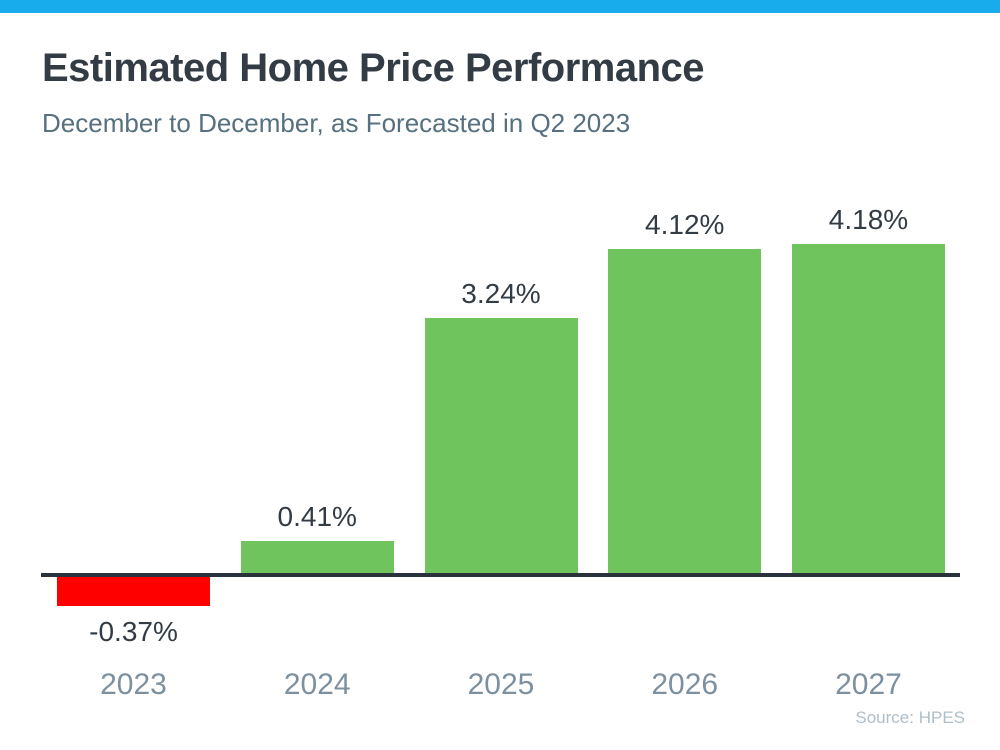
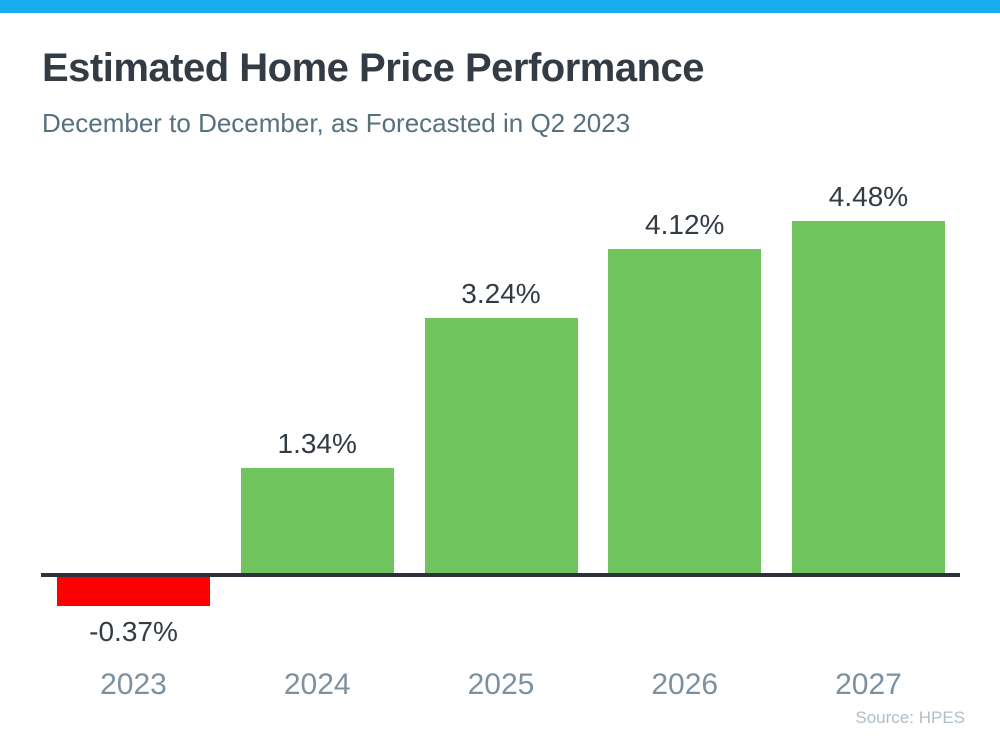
2024: 0.41% -> 1.34%
2027: 4.18% -> 4.48%
